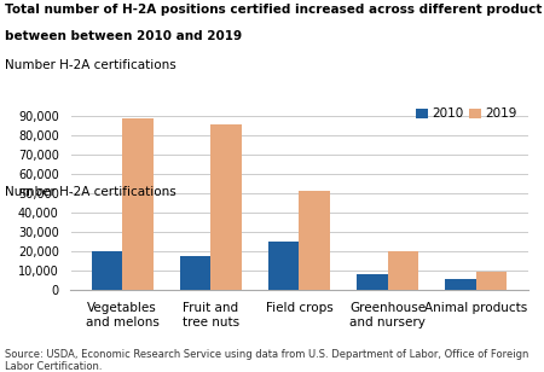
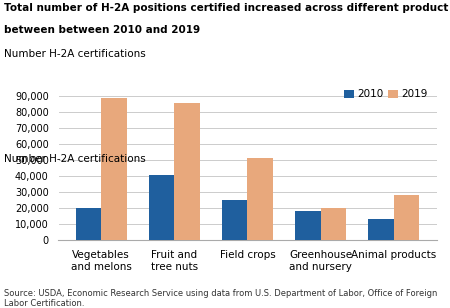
2010/Fruit and tree nuts: 18,000 -> 41,000
2010/Greenhouse and nursery: 8,000 -> 18,000
2010/Animal products: 6,000 -> 13,000
2019/Animal products: 10,000 -> 28,000
